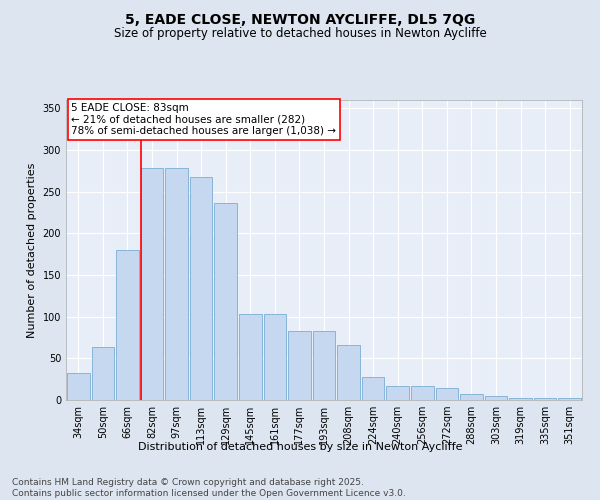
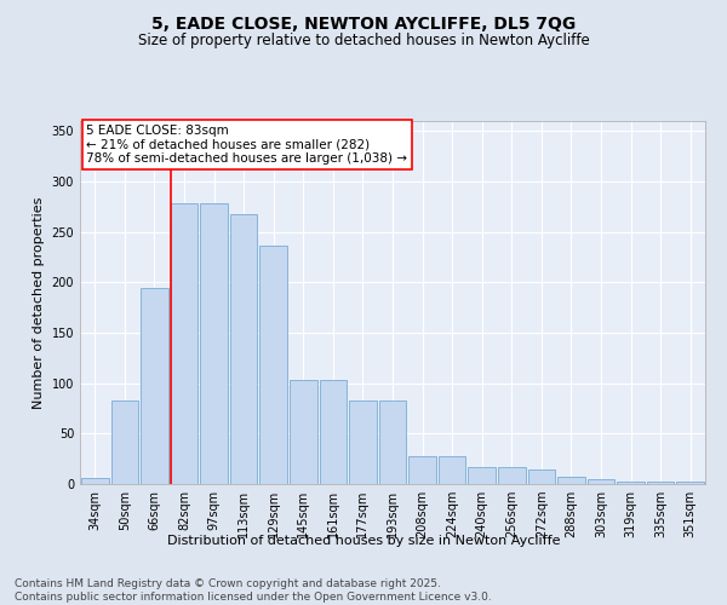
34sqm: 32 -> 6
50sqm: 64 -> 83
66sqm: 180 -> 195
208sqm: 66 -> 28
